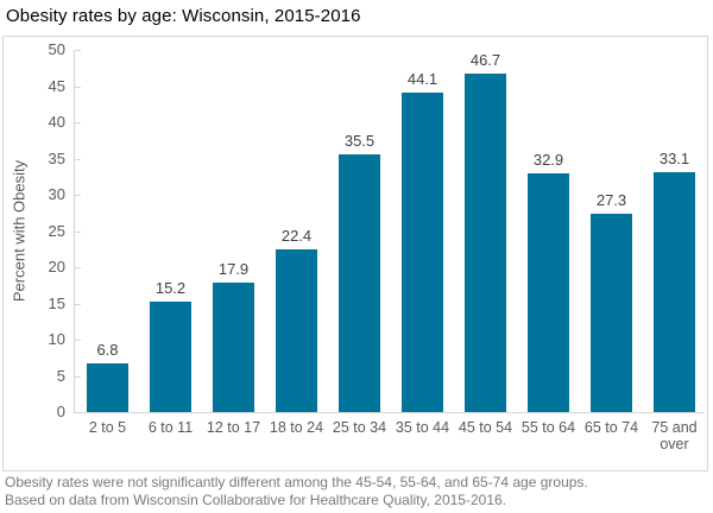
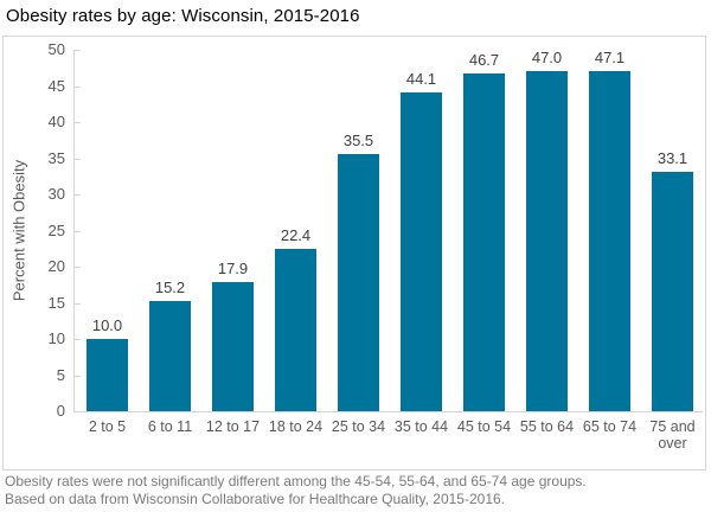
2 to 5: 6.8 -> 10.0
55 to 64: 32.9 -> 47.0
65 to 74: 27.3 -> 47.1
